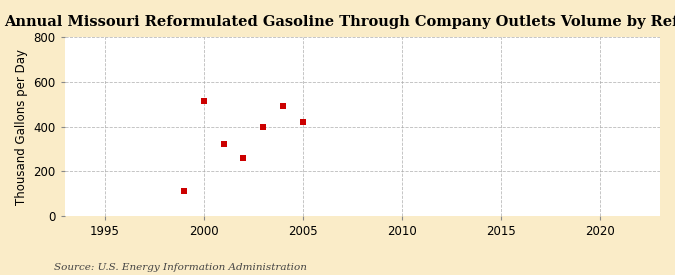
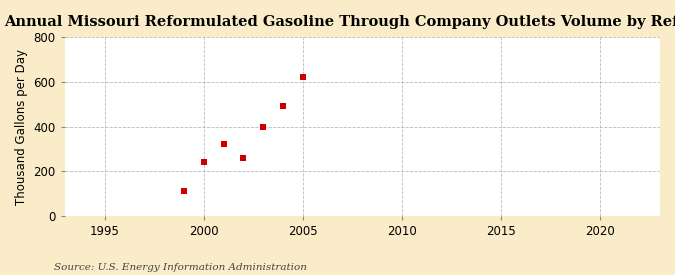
2000: 515 -> 240
2005: 420 -> 620
